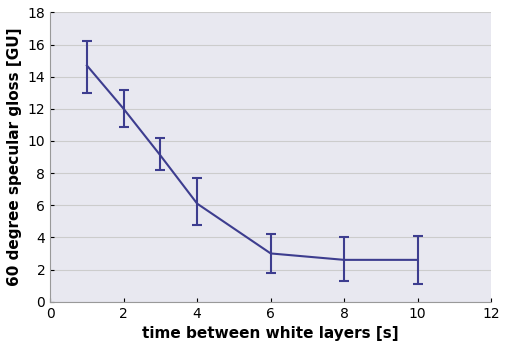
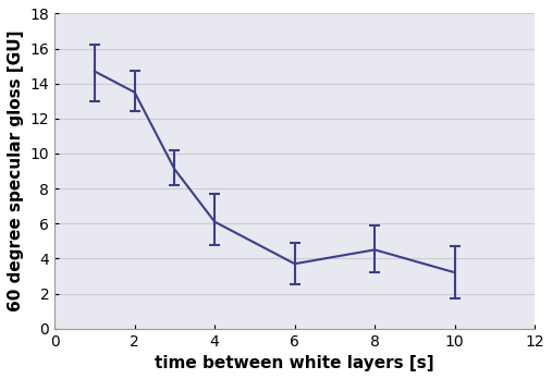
2: 12.0 -> 13.5
6: 3.0 -> 3.7
8: 2.6 -> 4.5
10: 2.6 -> 3.2
